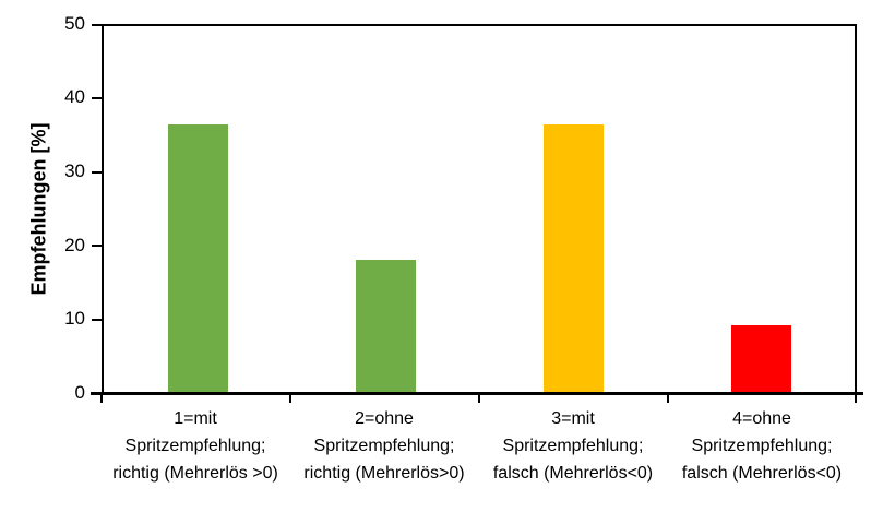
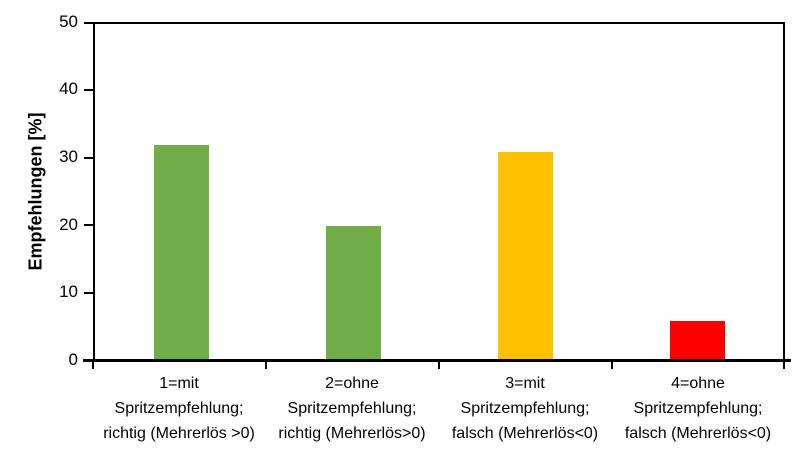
1=mit Spritzempfehlung; richtig (Mehrerlös >0): 37 -> 32
2=ohne Spritzempfehlung; richtig (Mehrerlös>0): 18 -> 20
3=mit Spritzempfehlung; falsch (Mehrerlös<0): 37 -> 31
4=ohne Spritzempfehlung; falsch (Mehrerlös<0): 9 -> 6
